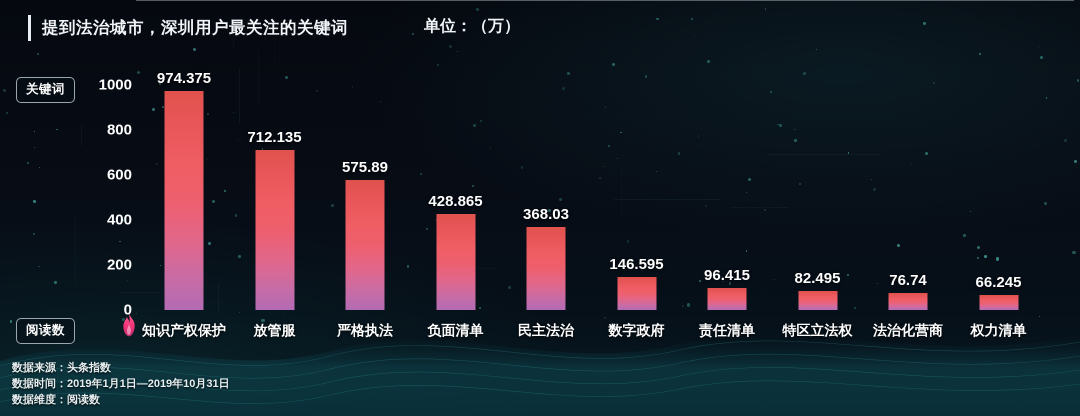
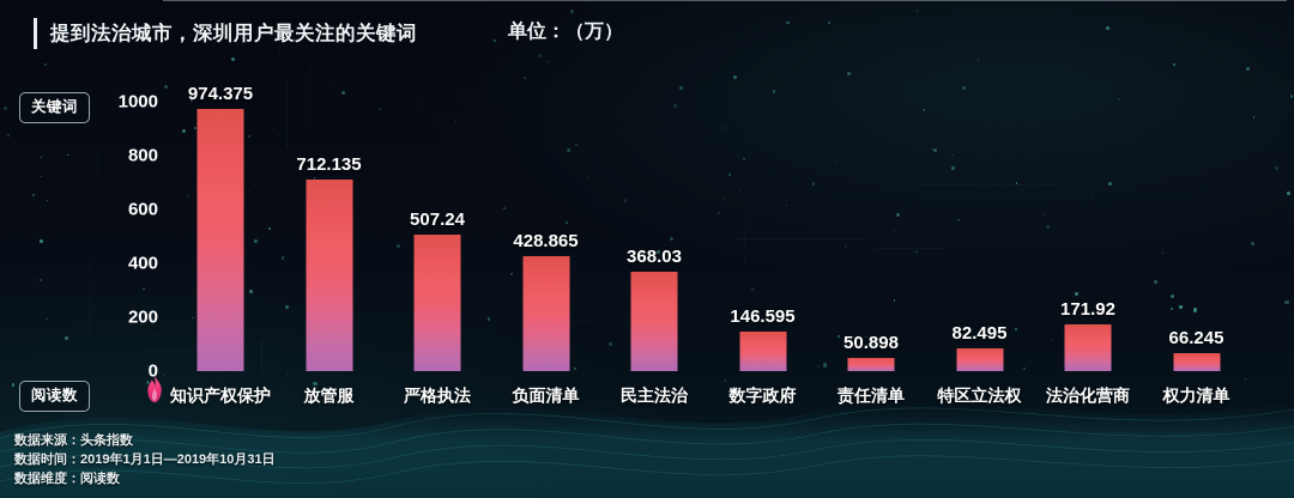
严格执法: 575.89 -> 507.24
责任清单: 96.415 -> 50.898
法治化营商: 76.74 -> 171.92
